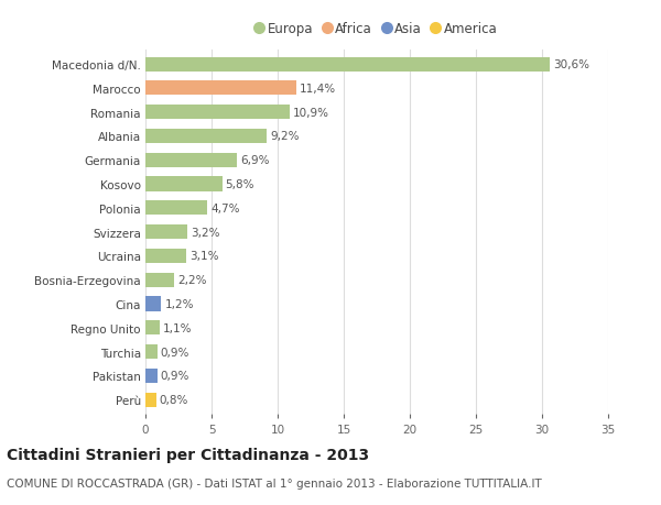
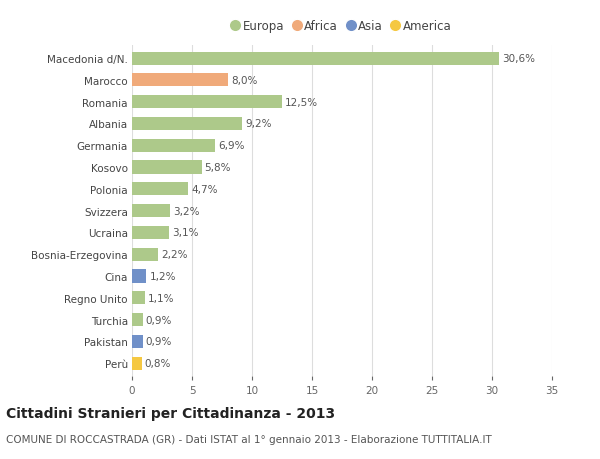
Marocco: 11,4% -> 8,0%
Romania: 10,9% -> 12,5%
